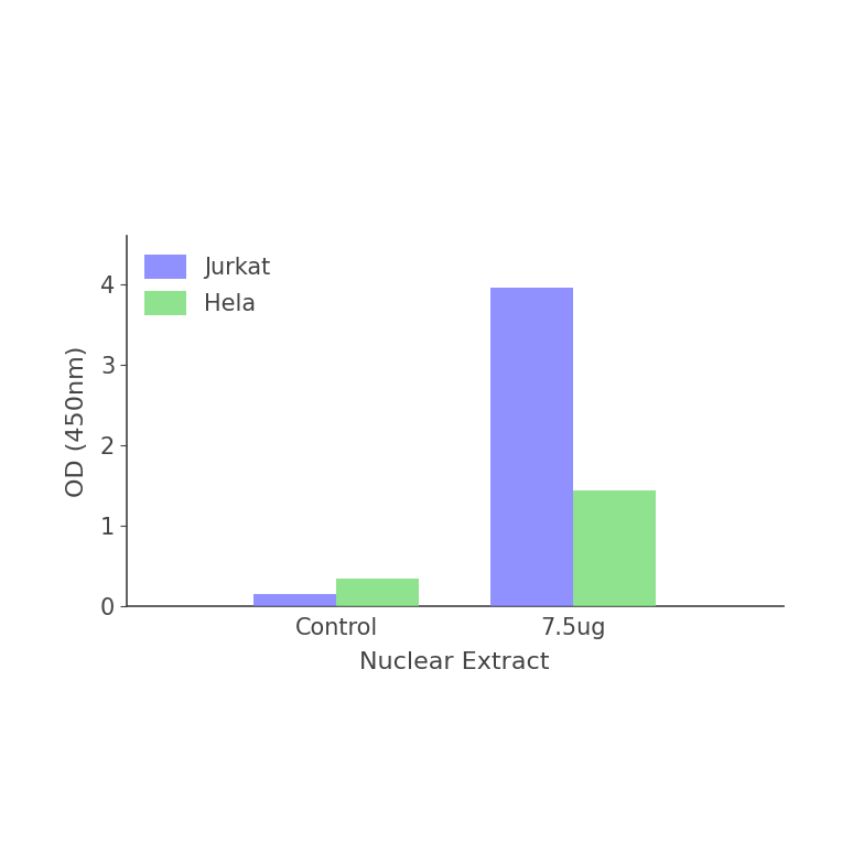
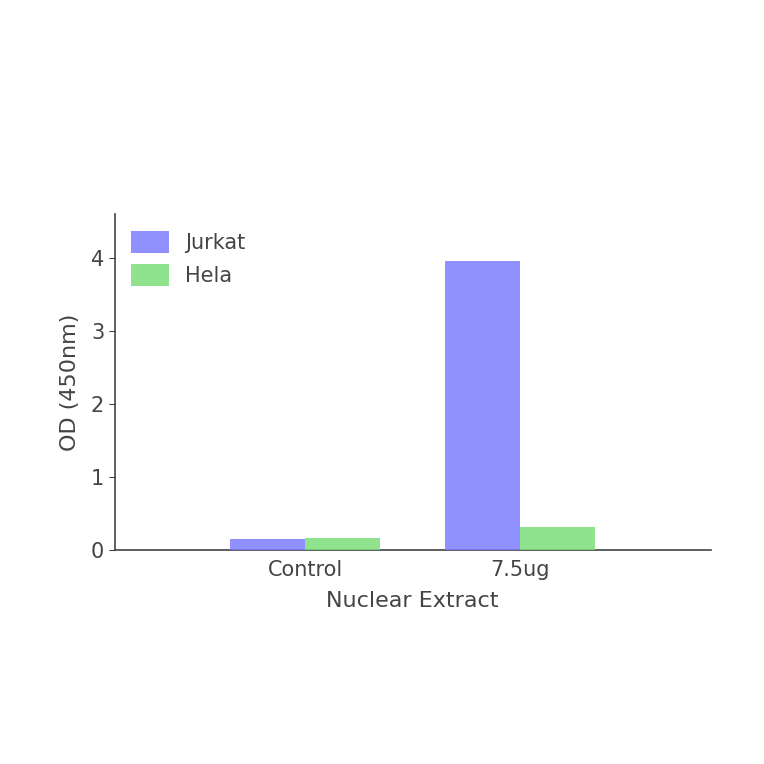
Hela/Control: 0.34 -> 0.17
Hela/7.5ug: 1.44 -> 0.31
